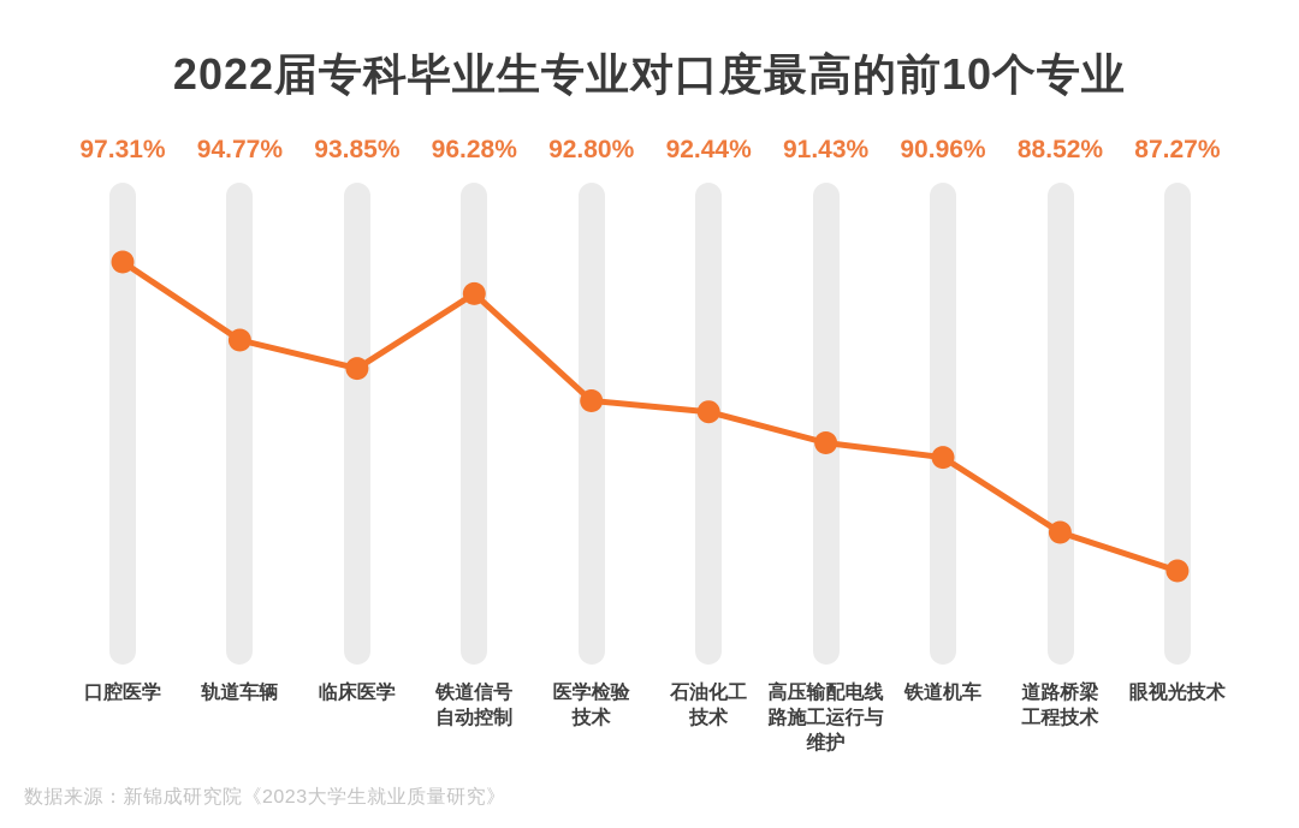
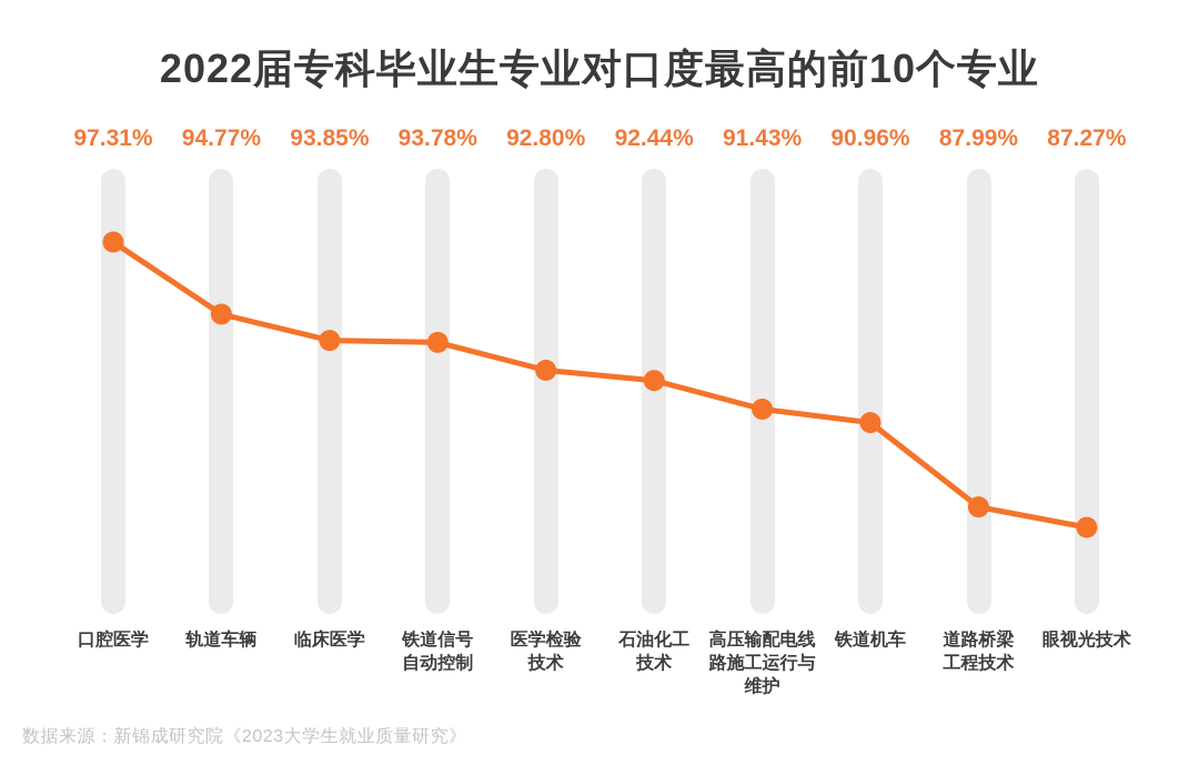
铁道信号自动控制: 96.28% -> 93.78%
道路桥梁工程技术: 88.52% -> 87.99%
